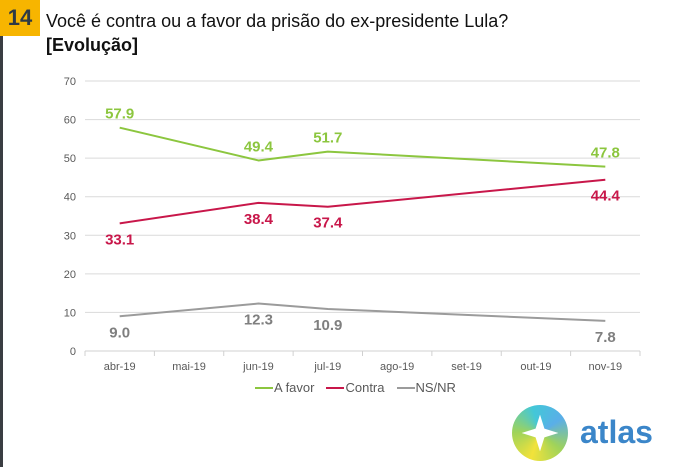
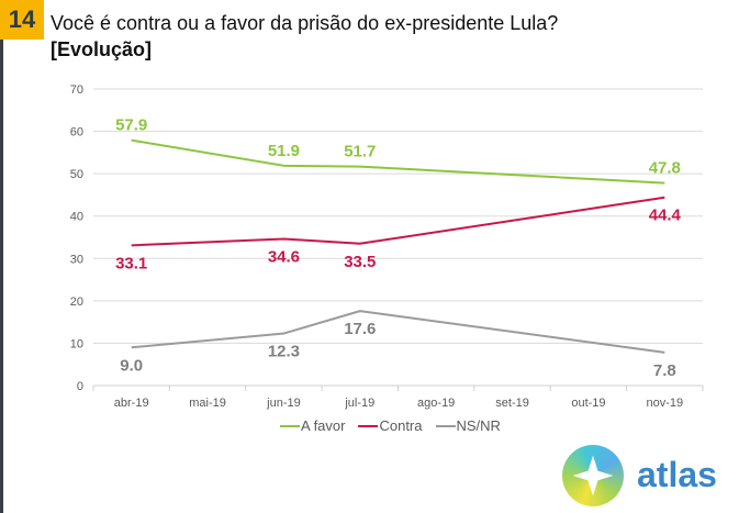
A favor/jun-19: 49.4 -> 51.9
Contra/jun-19: 38.4 -> 34.6
Contra/jul-19: 37.4 -> 33.5
NS/NR/jul-19: 10.9 -> 17.6
